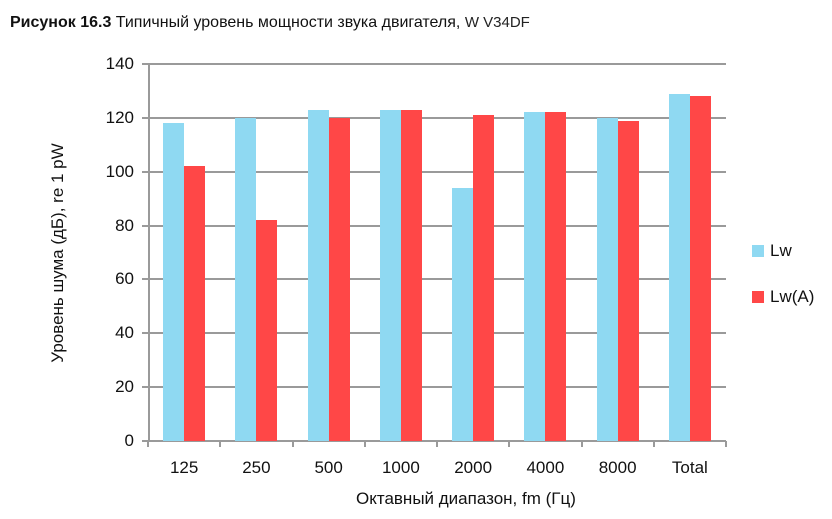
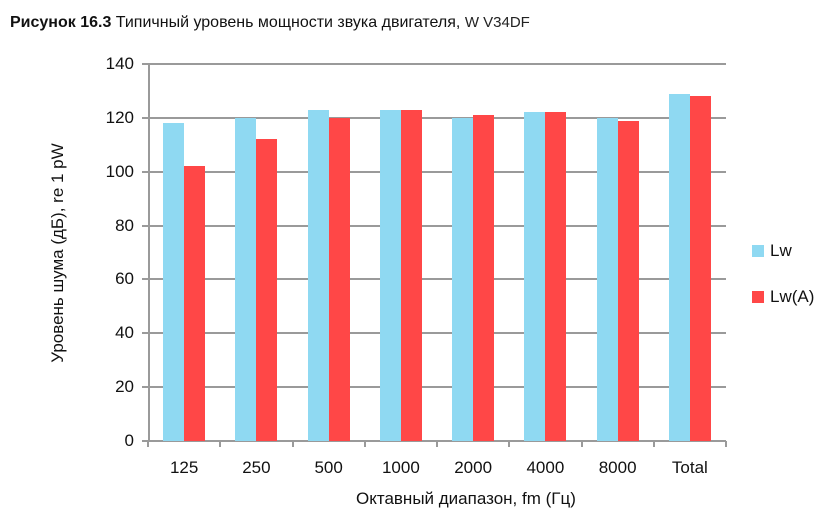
Lw(A)/250: 82 -> 112
Lw/2000: 94 -> 120
